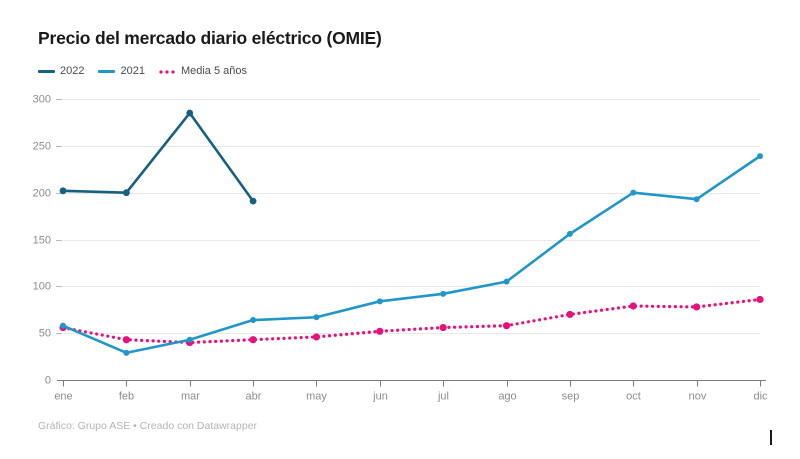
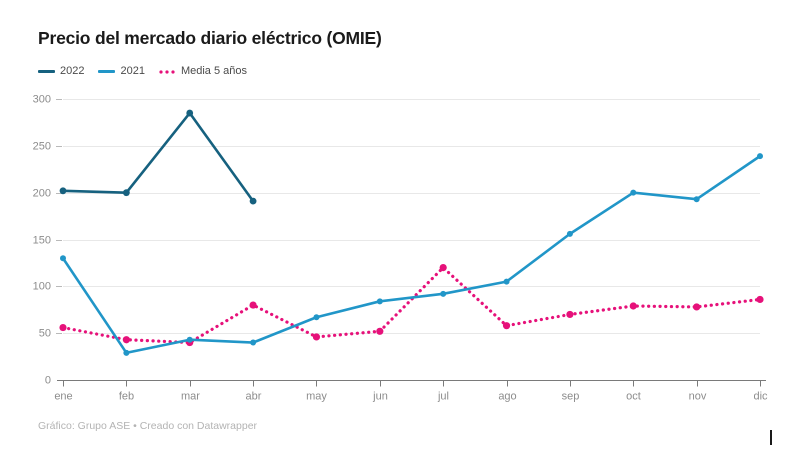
2021/ene: 60 -> 130
2021/abr: 60 -> 40
Media 5 años/abr: 40 -> 80
Media 5 años/jul: 60 -> 120
